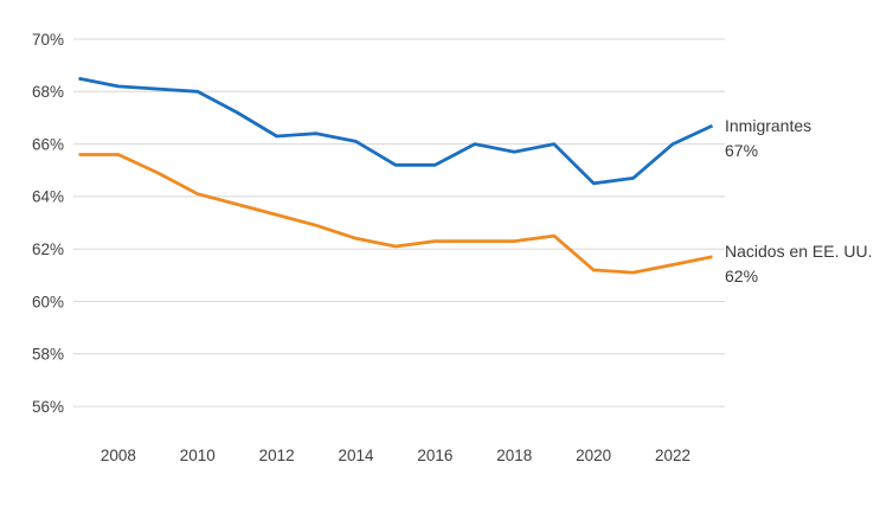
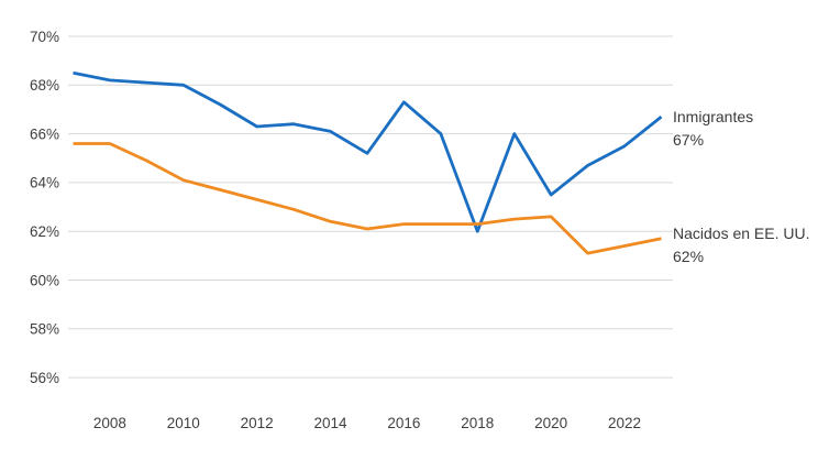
Inmigrantes/2016: 65.2% -> 67.3%
Inmigrantes/2018: 65.7% -> 62.0%
Inmigrantes/2020: 64.5% -> 63.5%
Nacidos en EE. UU./2020: 61.2% -> 62.6%
Inmigrantes/2022: 66.0% -> 65.5%
